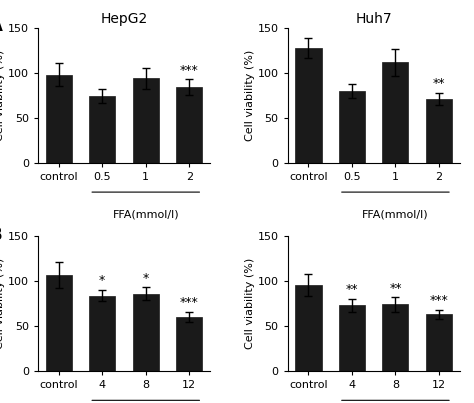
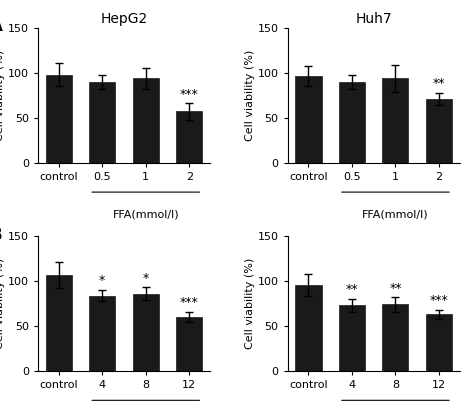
HepG2/0.5: 74 -> 90
HepG2/2: 84 -> 57
Huh7/control: 128 -> 97
Huh7/0.5: 80 -> 90
Huh7/1: 112 -> 94
